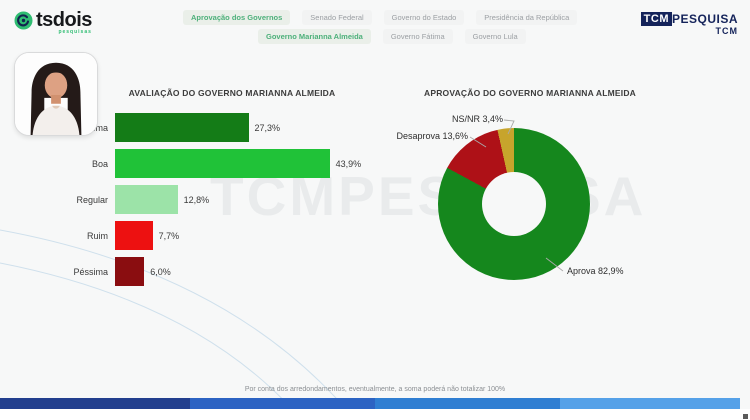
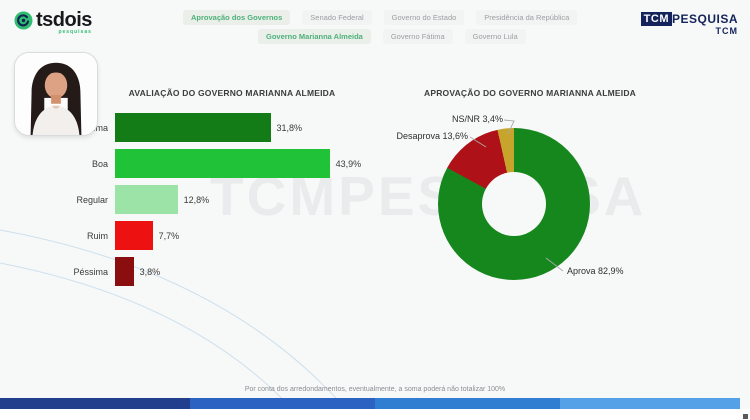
AVALIAÇÃO DO GOVERNO MARIANNA ALMEIDA/Ótima: 27,3% -> 31,8%
AVALIAÇÃO DO GOVERNO MARIANNA ALMEIDA/Péssima: 6,0% -> 3,8%
